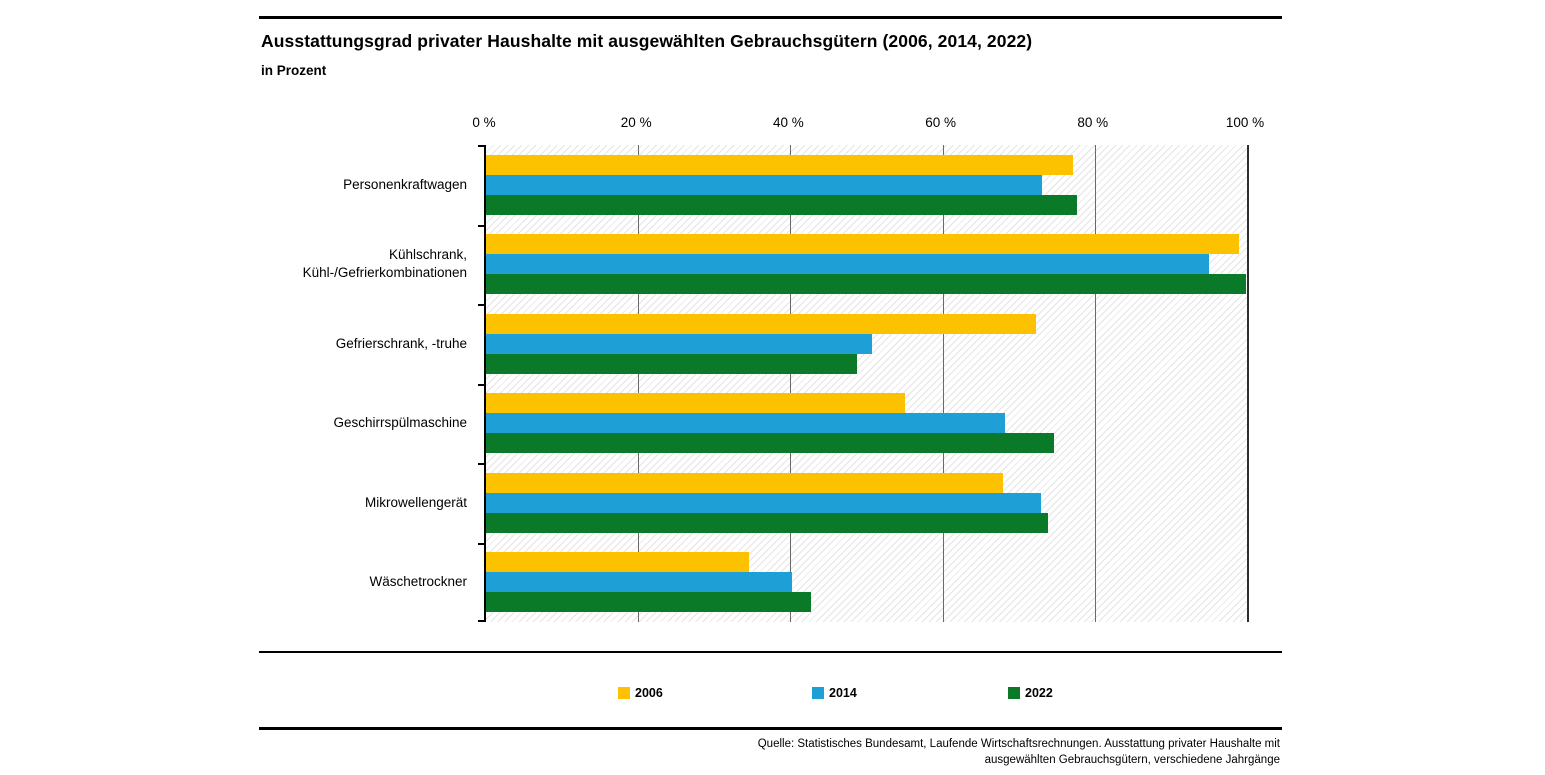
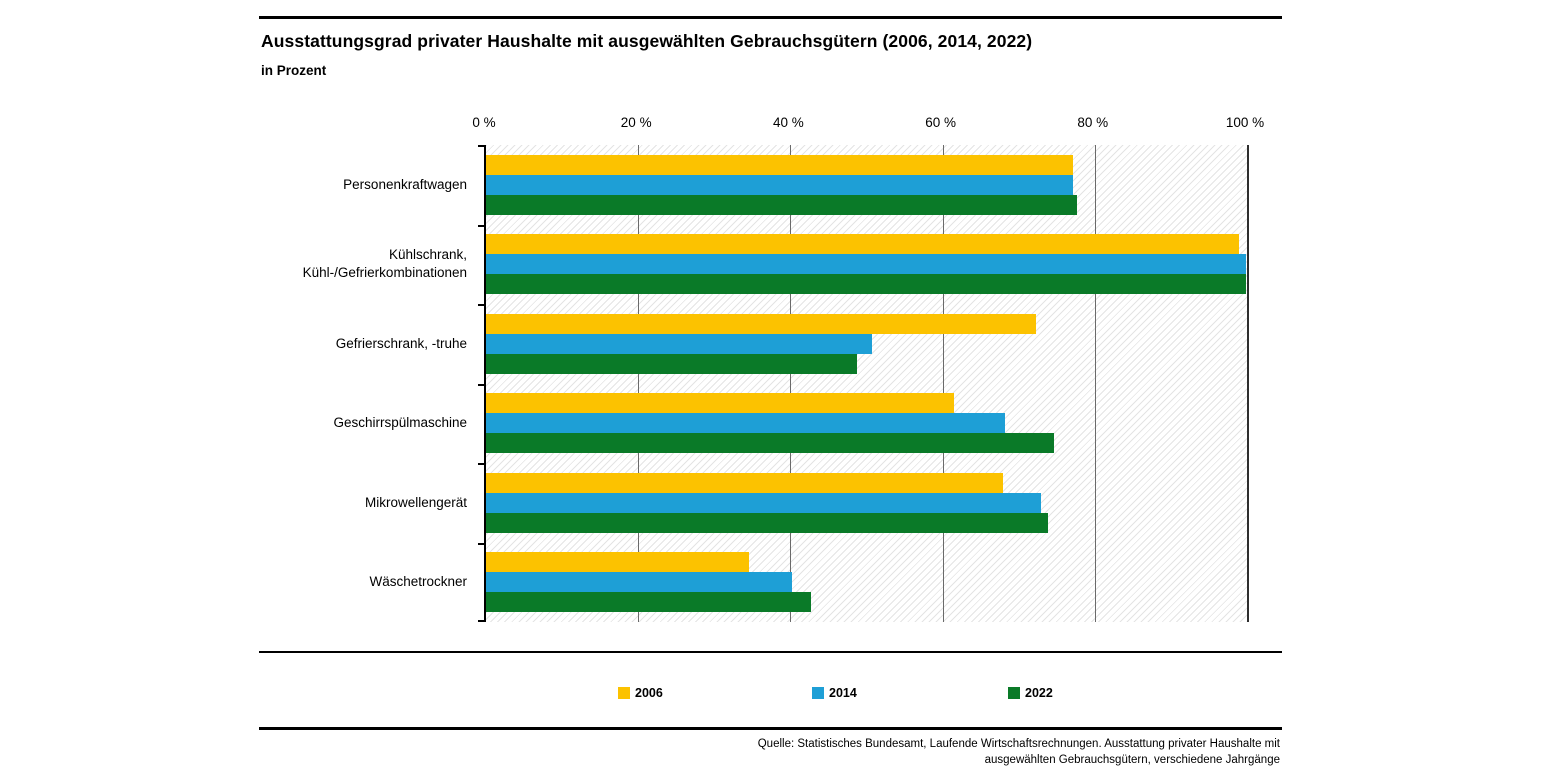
2014/Personenkraftwagen: 73% -> 77%
2014/Kühlschrank, Kühl-/Gefrierkombinationen: 95% -> 100%
2006/Geschirrspülmaschine: 55% -> 62%
